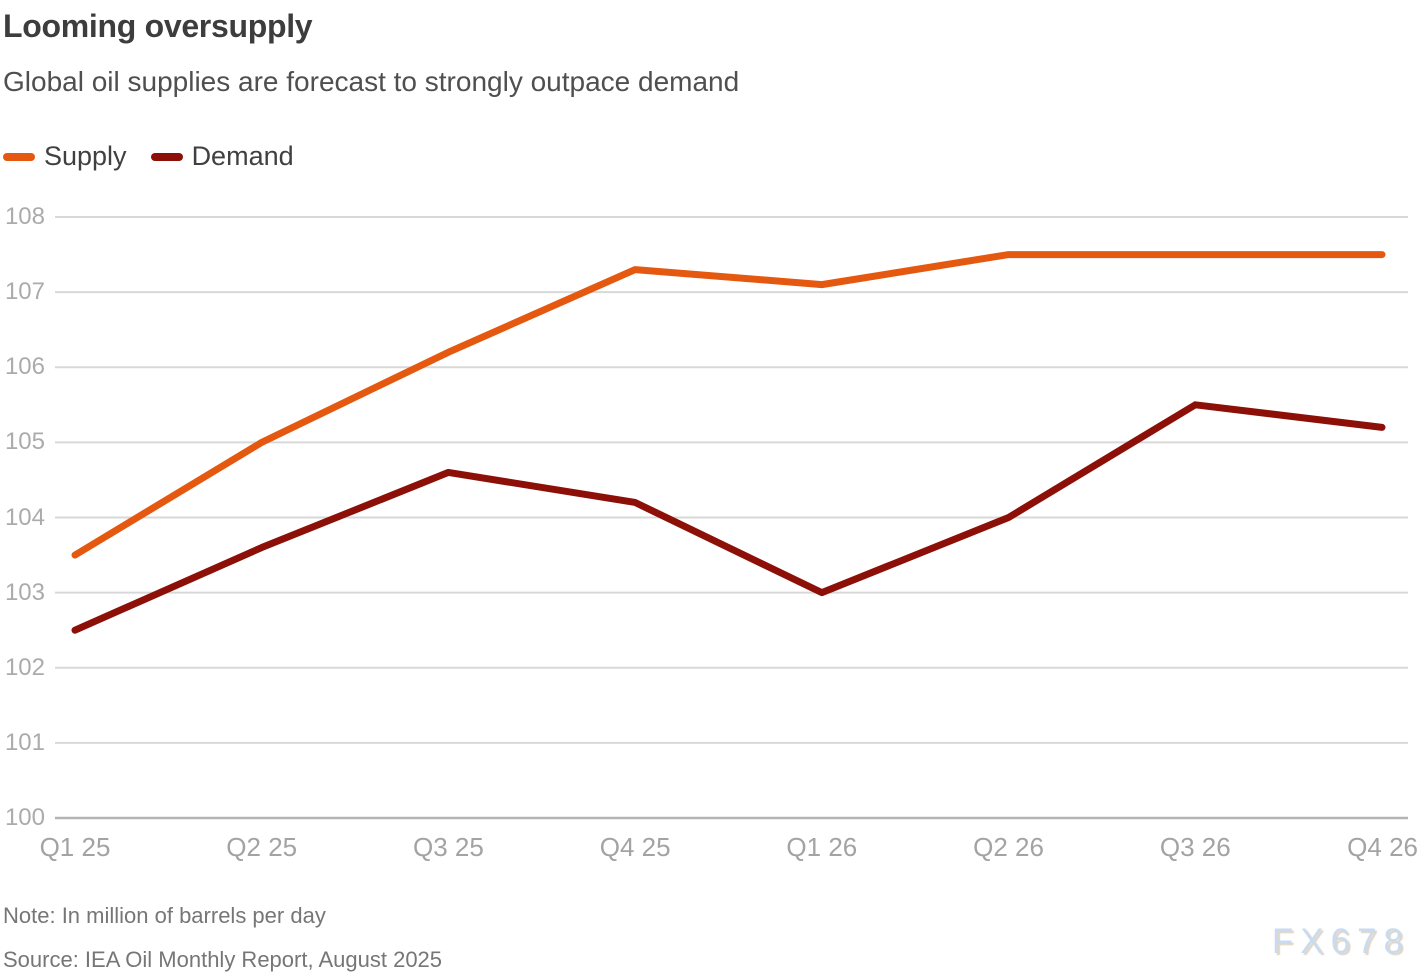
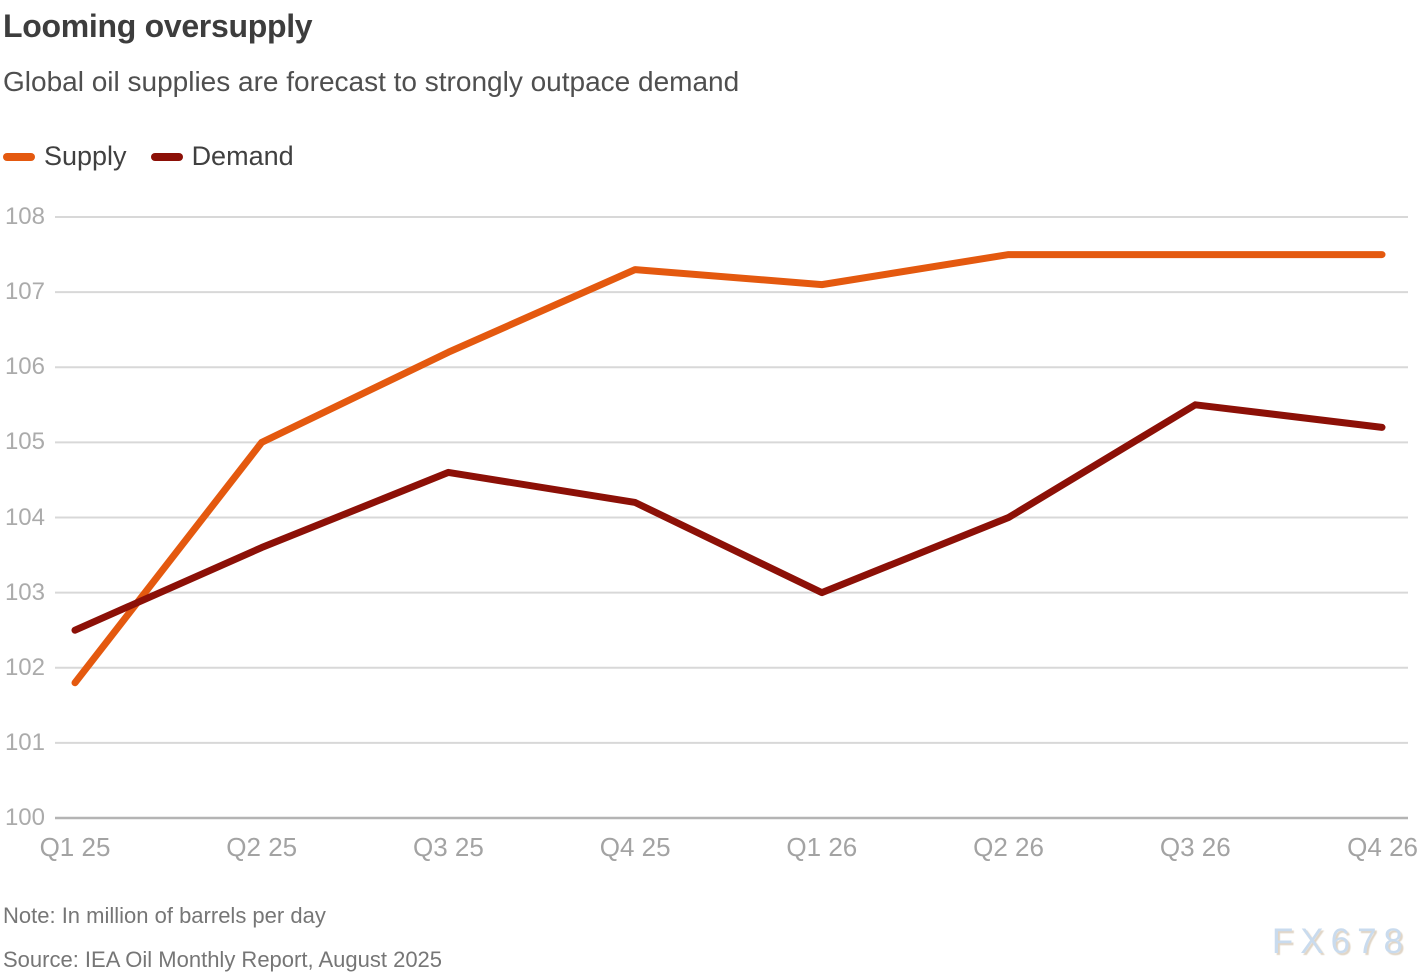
Supply/Q1 25: 103.5 -> 101.8
